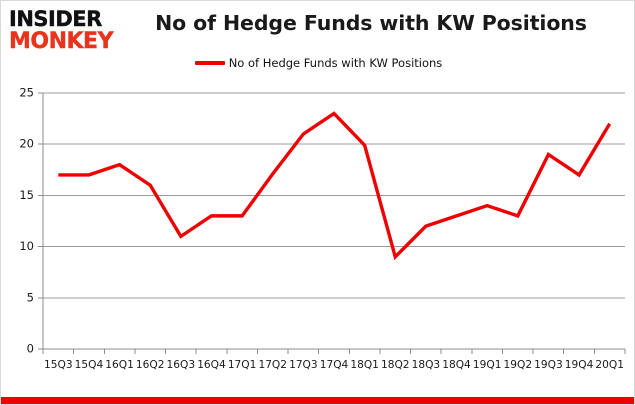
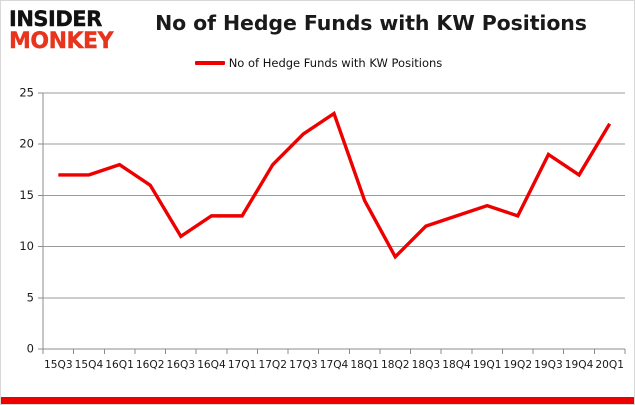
17Q2: 17.1 -> 18.0
18Q1: 19.9 -> 14.5
